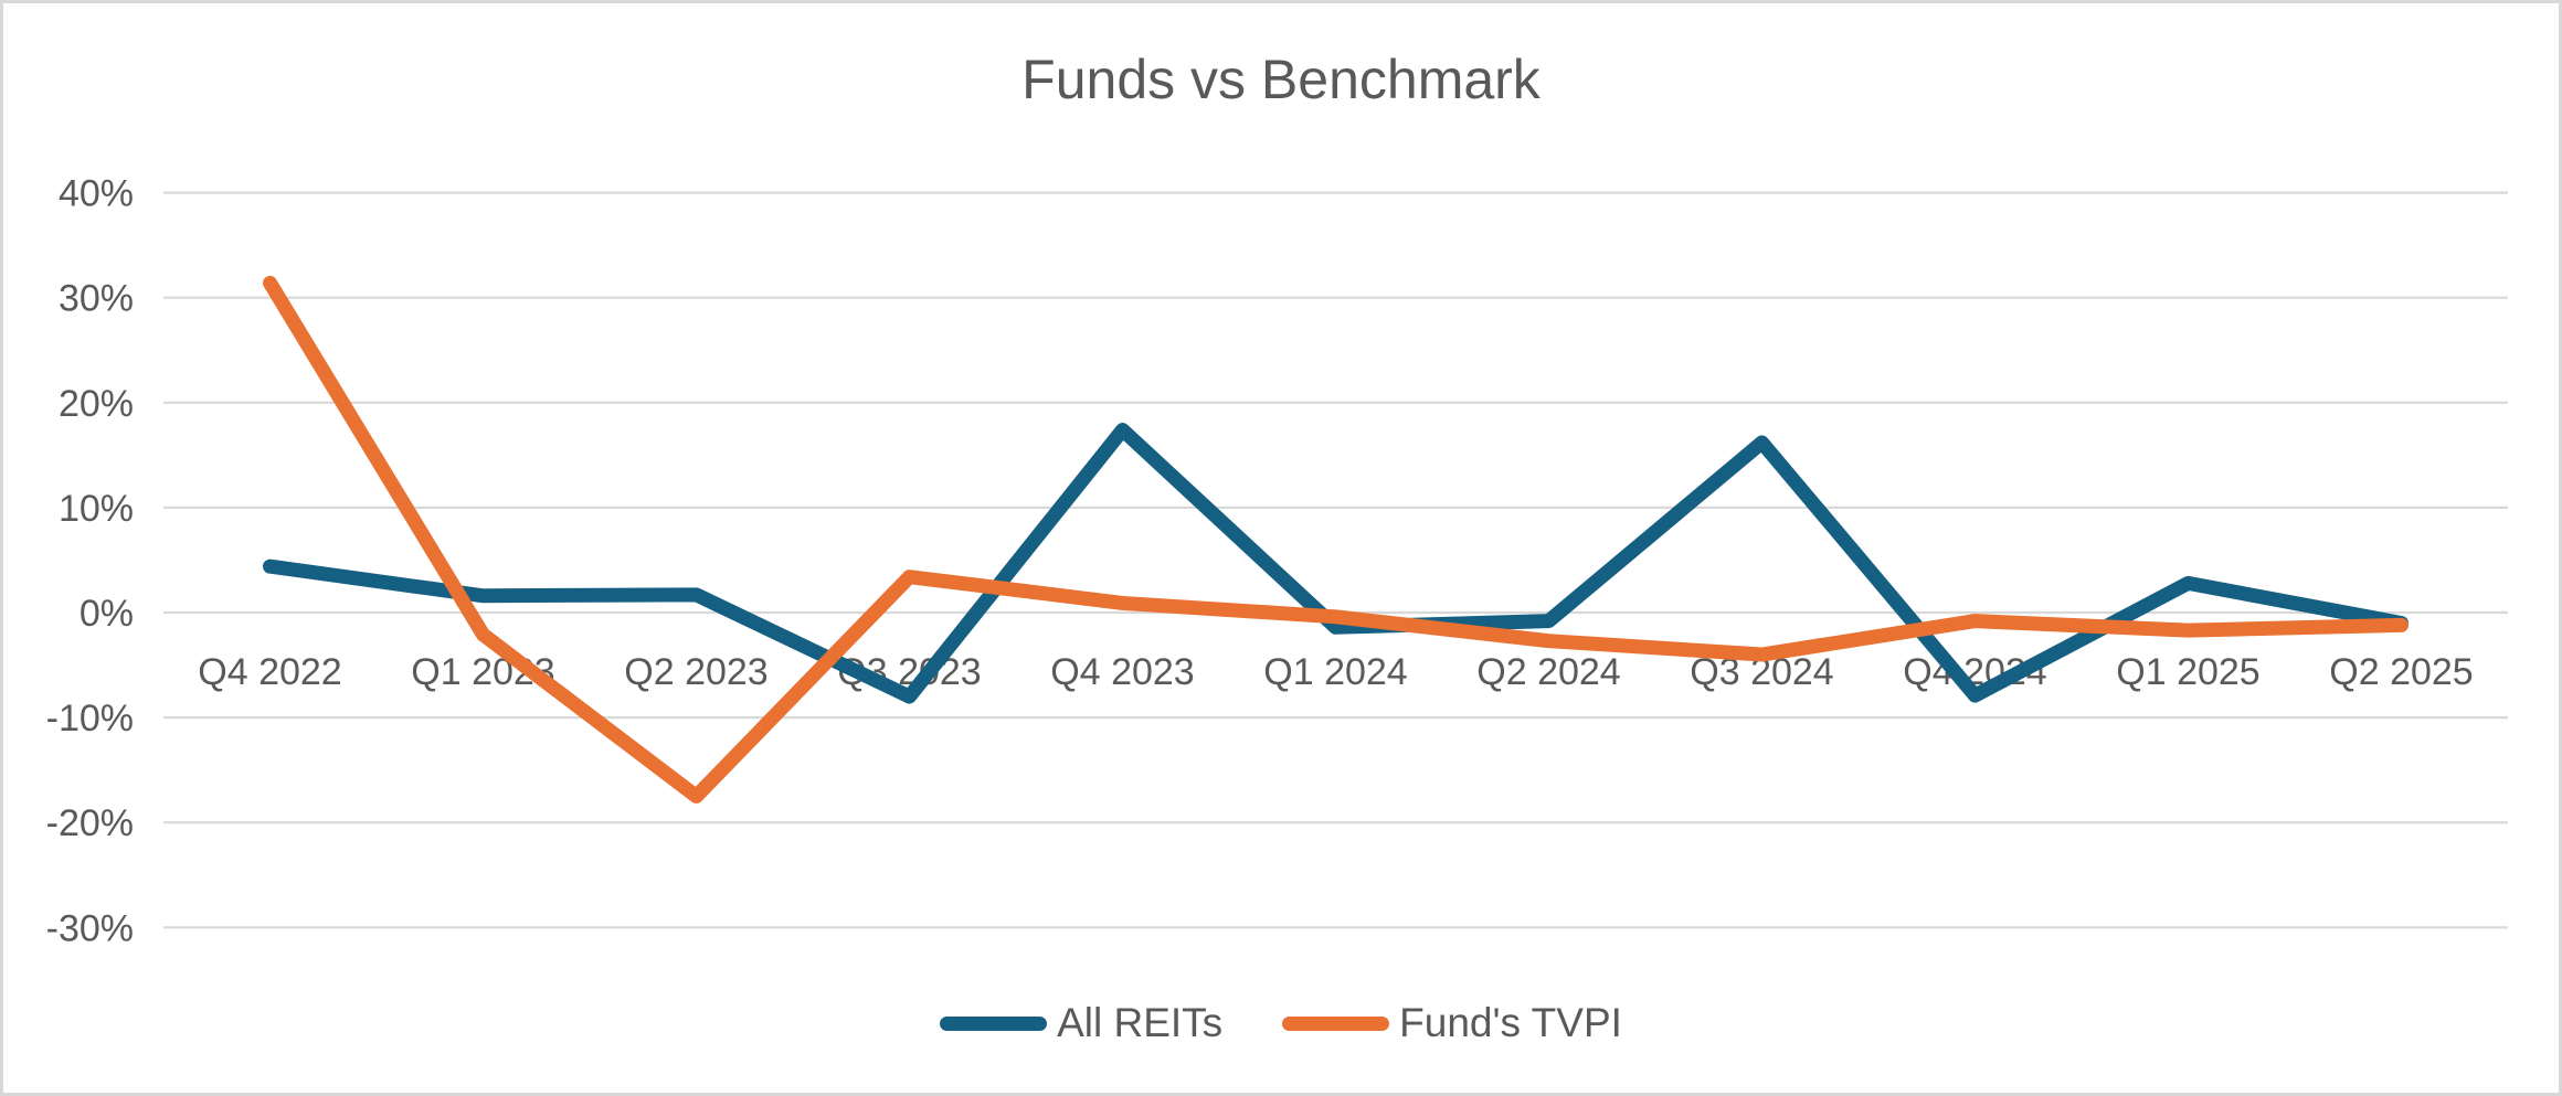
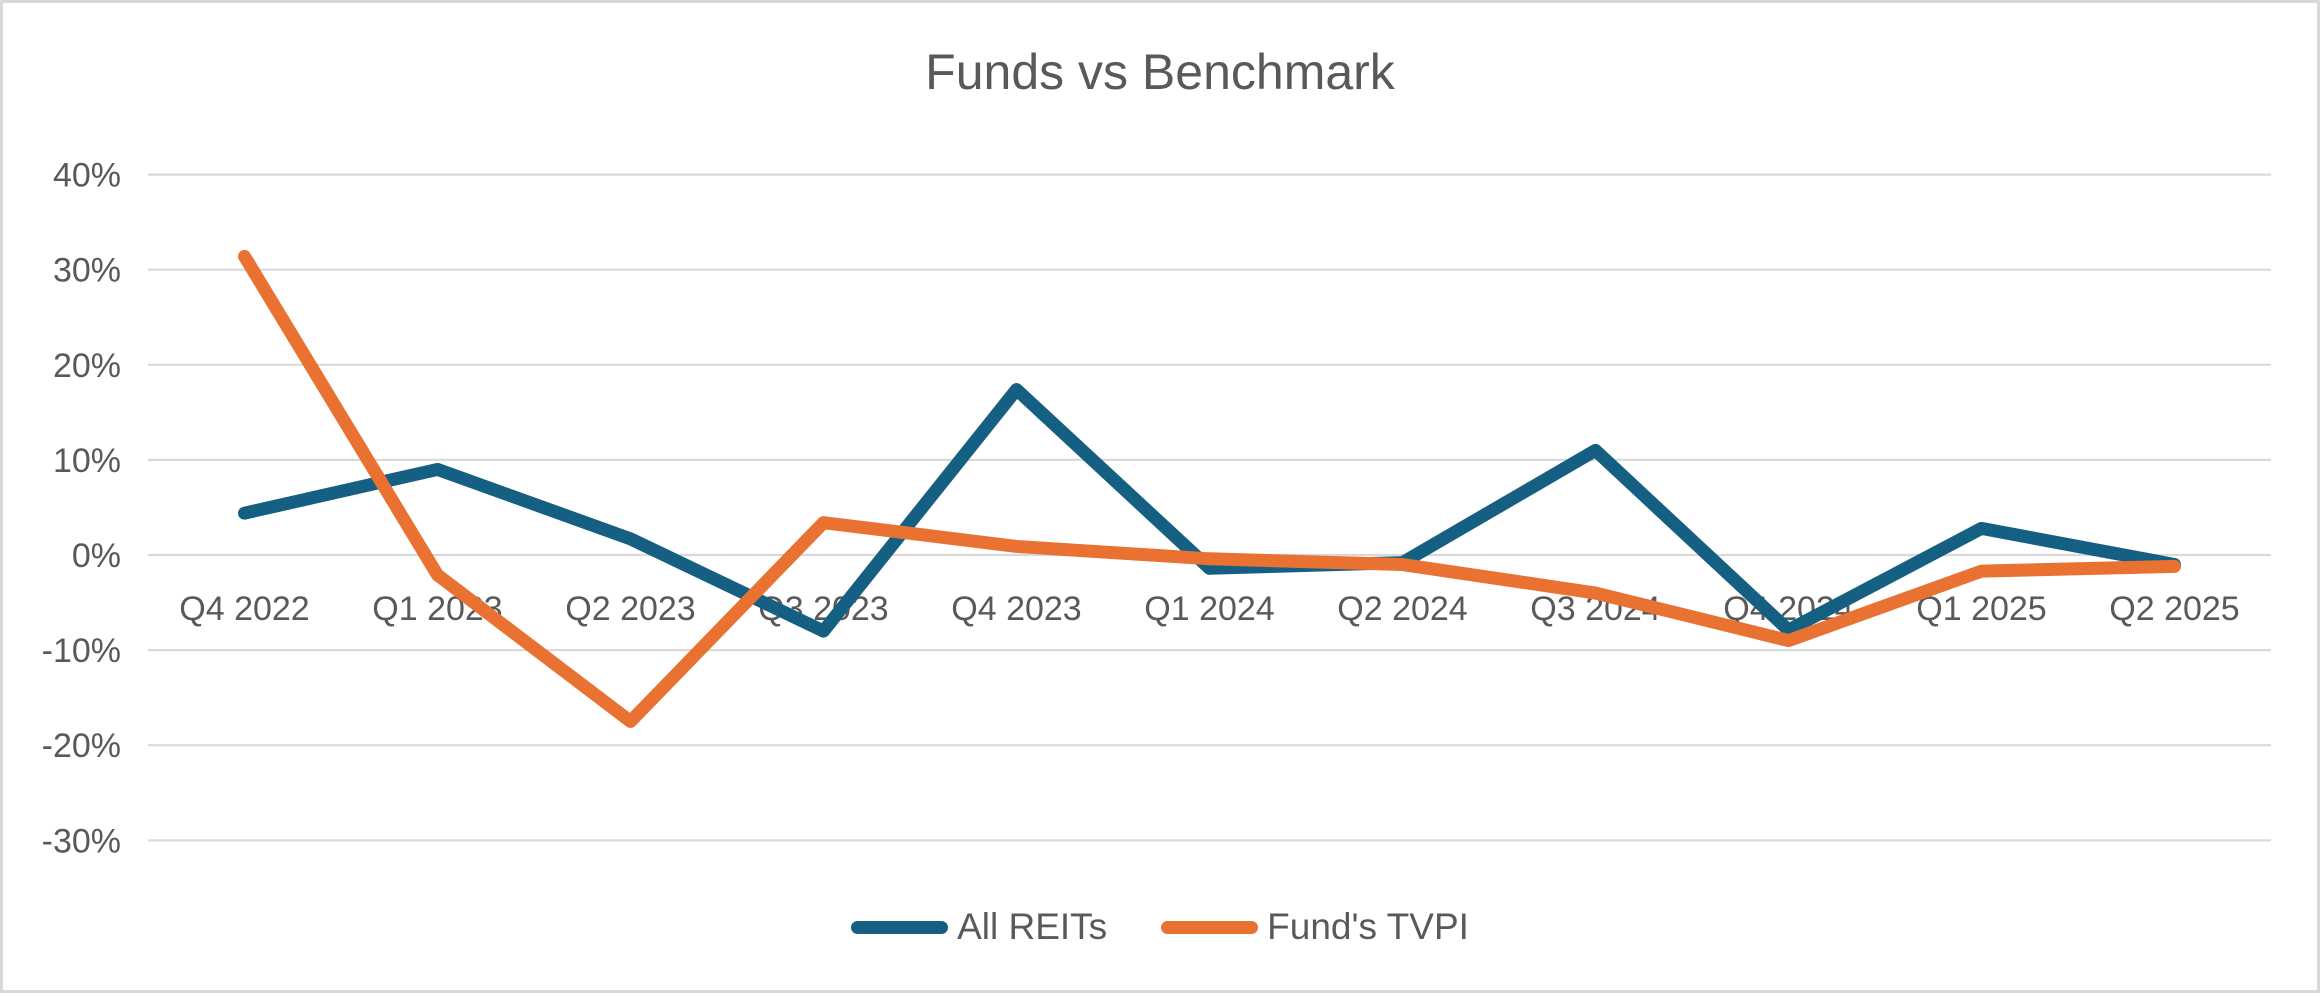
All REITs/Q1 2023: 2% -> 9%
Fund's TVPI/Q2 2024: -3% -> -1%
All REITs/Q3 2024: 16% -> 11%
Fund's TVPI/Q4 2024: -1% -> -9%
